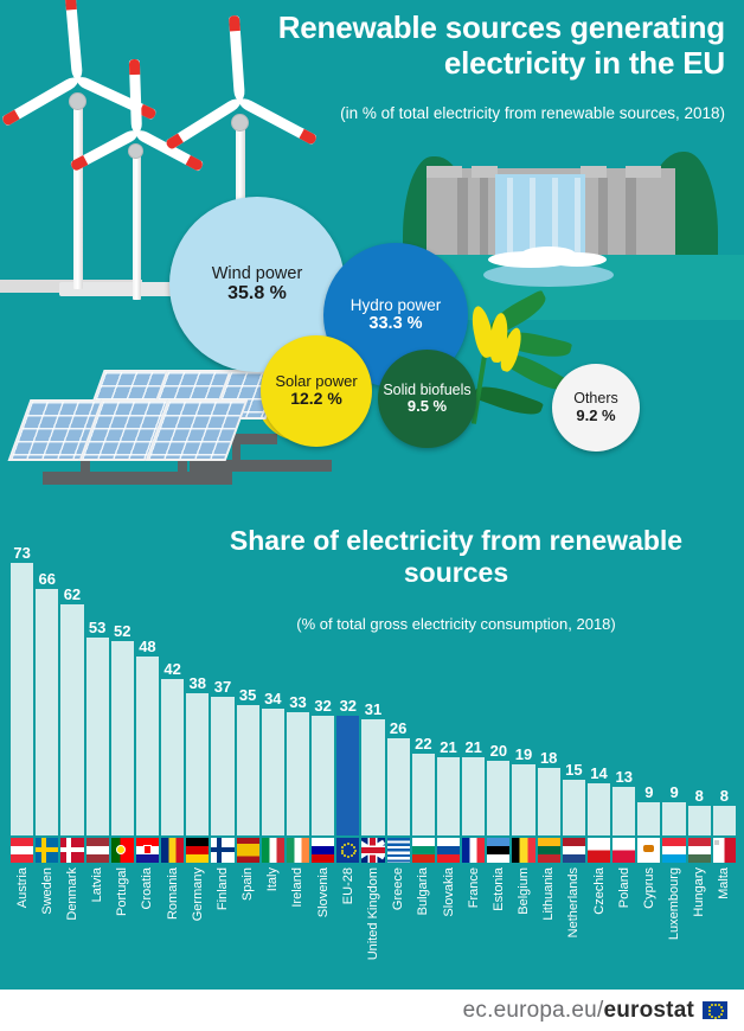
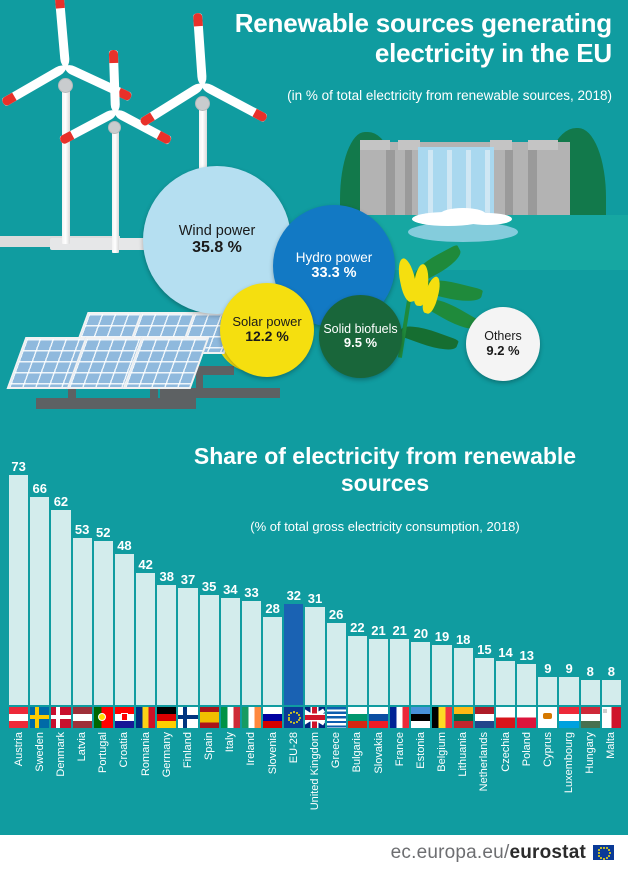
Slovenia: 32 -> 28
